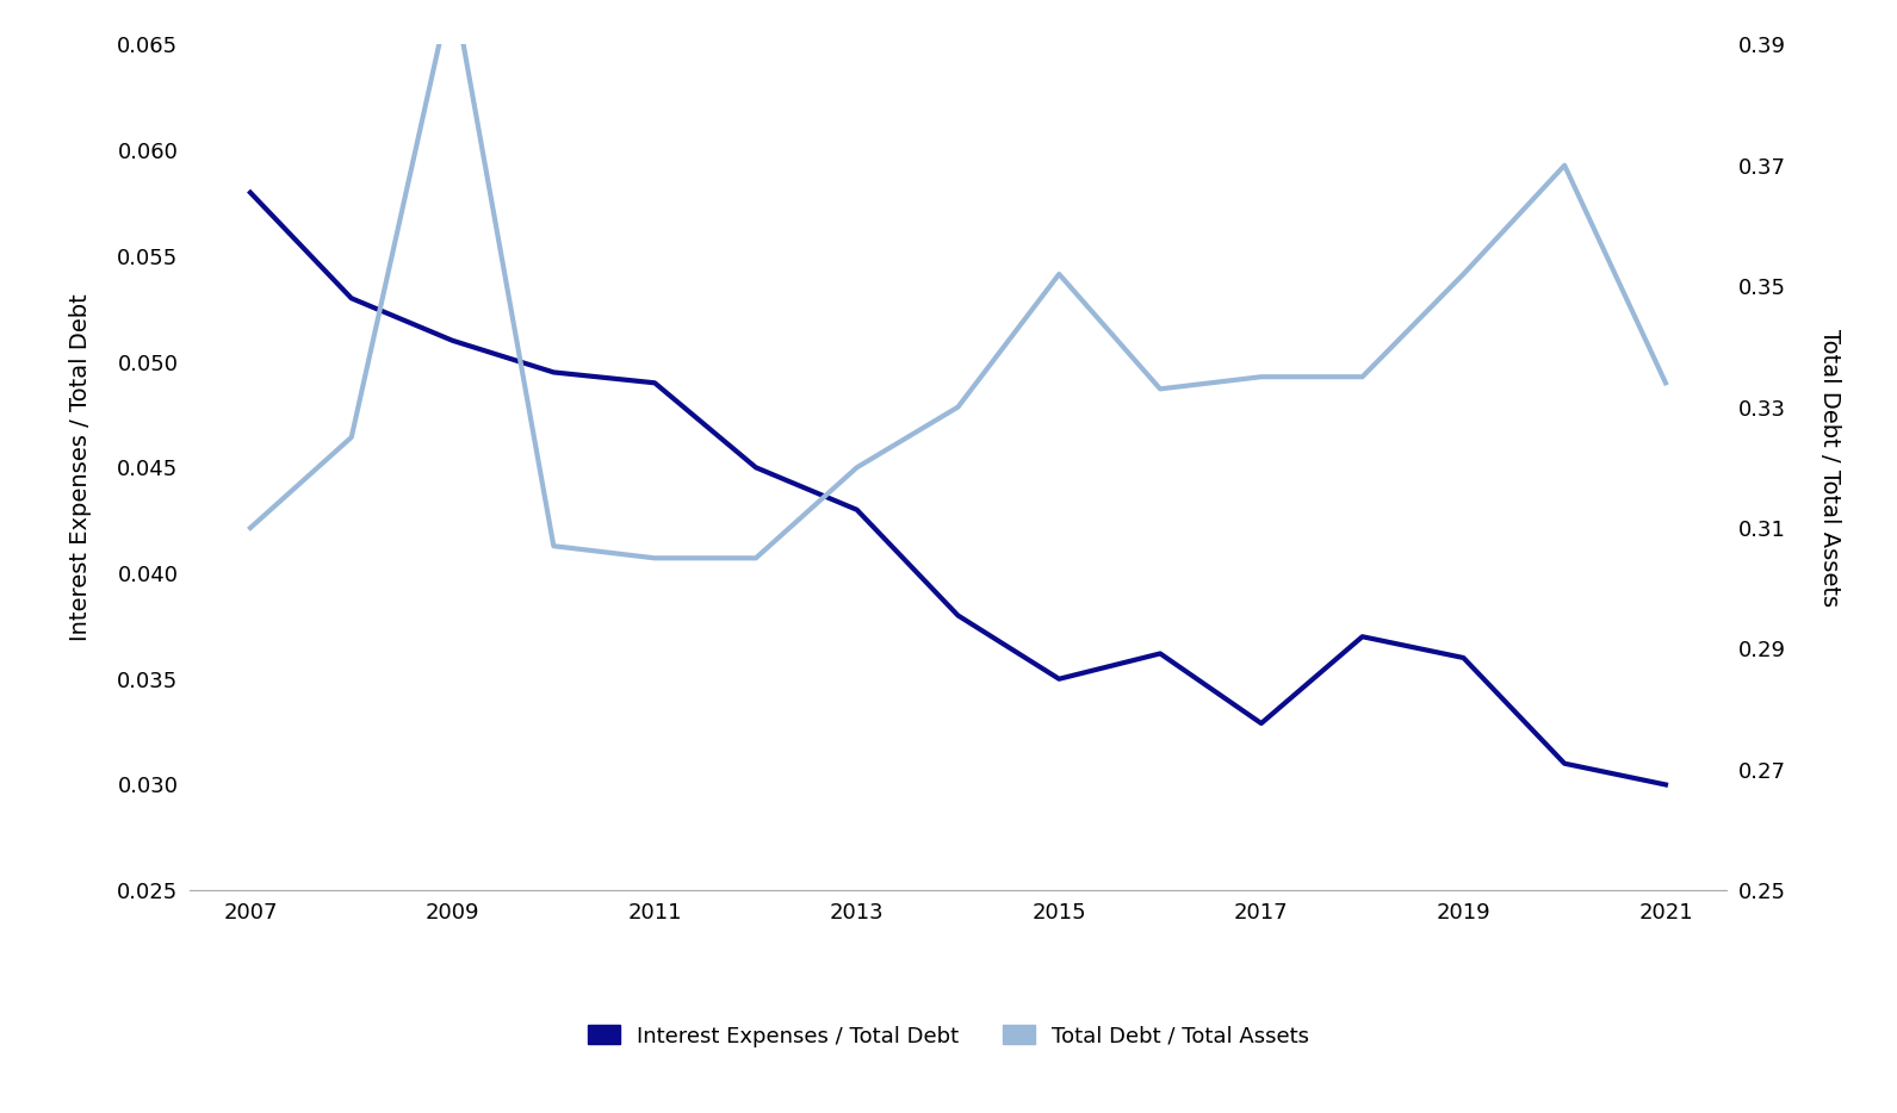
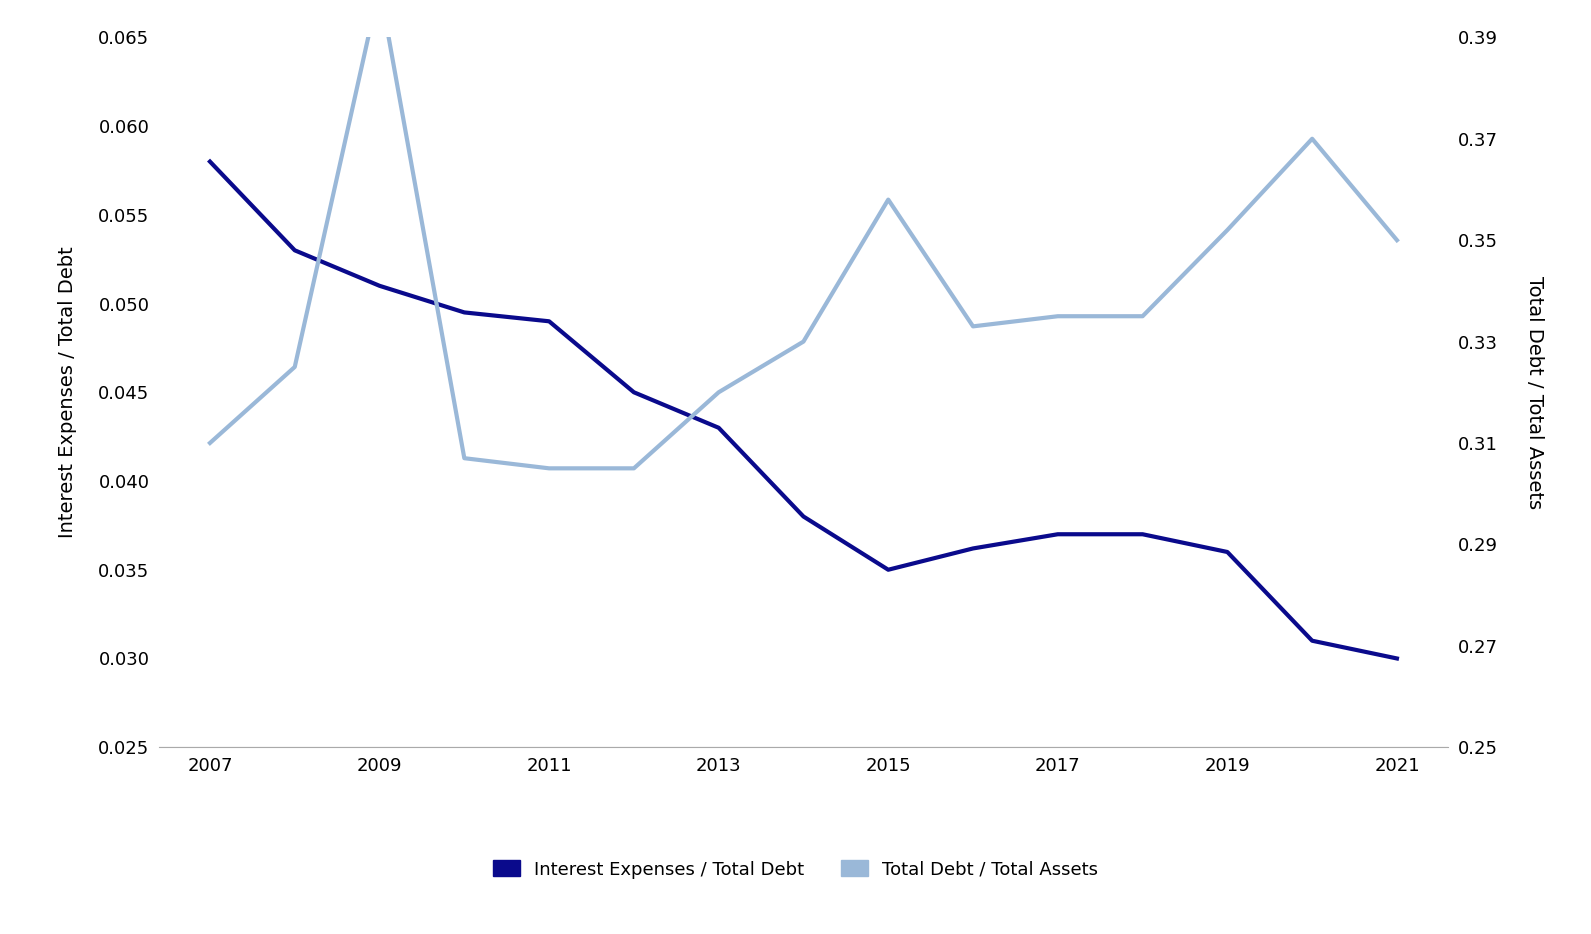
Total Debt / Total Assets/2015: 0.352 -> 0.358
Interest Expenses / Total Debt/2017: 0.0329 -> 0.0370
Total Debt / Total Assets/2021: 0.334 -> 0.350
